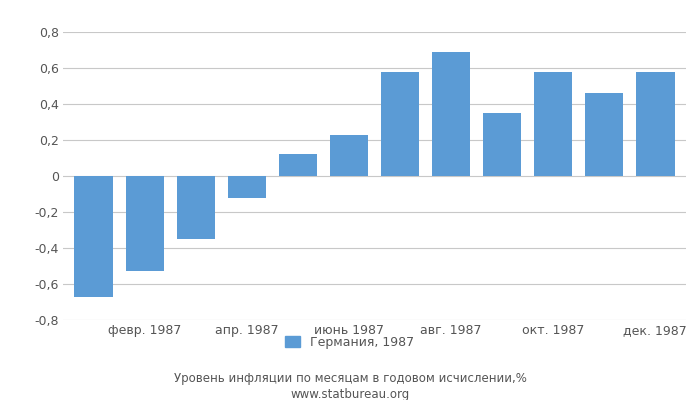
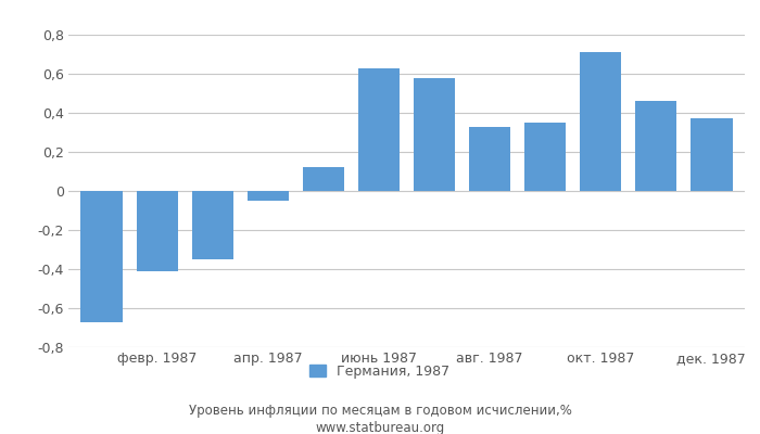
февр. 1987: -0,53 -> -0,41
апр. 1987: -0,12 -> -0,05
июнь 1987: 0,23 -> 0,63
авг. 1987: 0,69 -> 0,33
окт. 1987: 0,58 -> 0,71
дек. 1987: 0,58 -> 0,37
